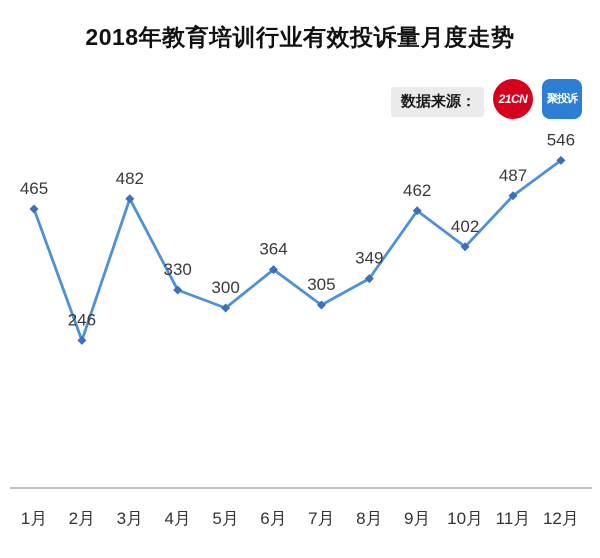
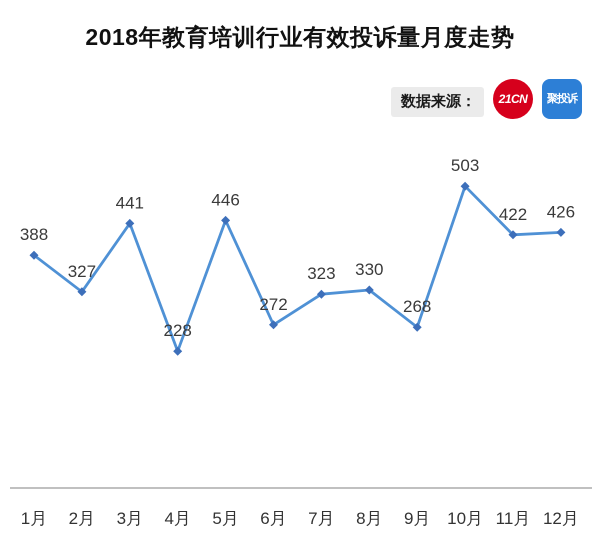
1月: 465 -> 388
2月: 246 -> 327
3月: 482 -> 441
4月: 330 -> 228
5月: 300 -> 446
6月: 364 -> 272
7月: 305 -> 323
8月: 349 -> 330
9月: 462 -> 268
10月: 402 -> 503
11月: 487 -> 422
12月: 546 -> 426
